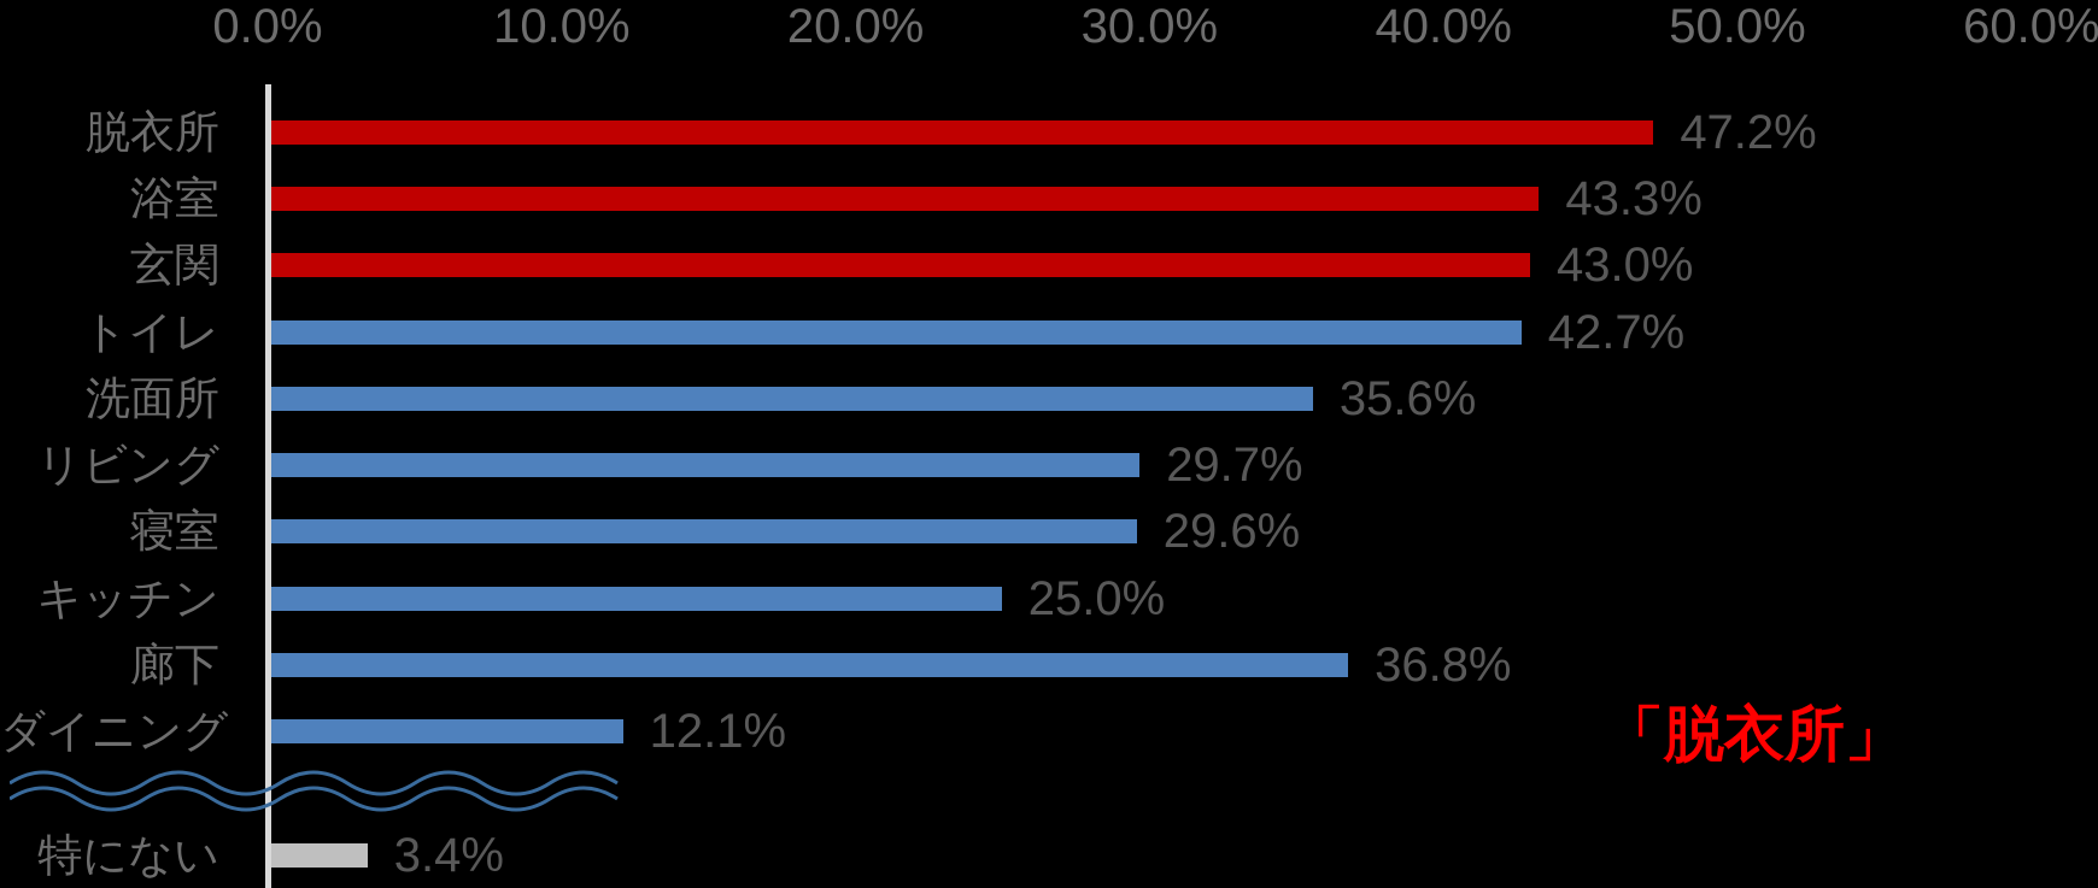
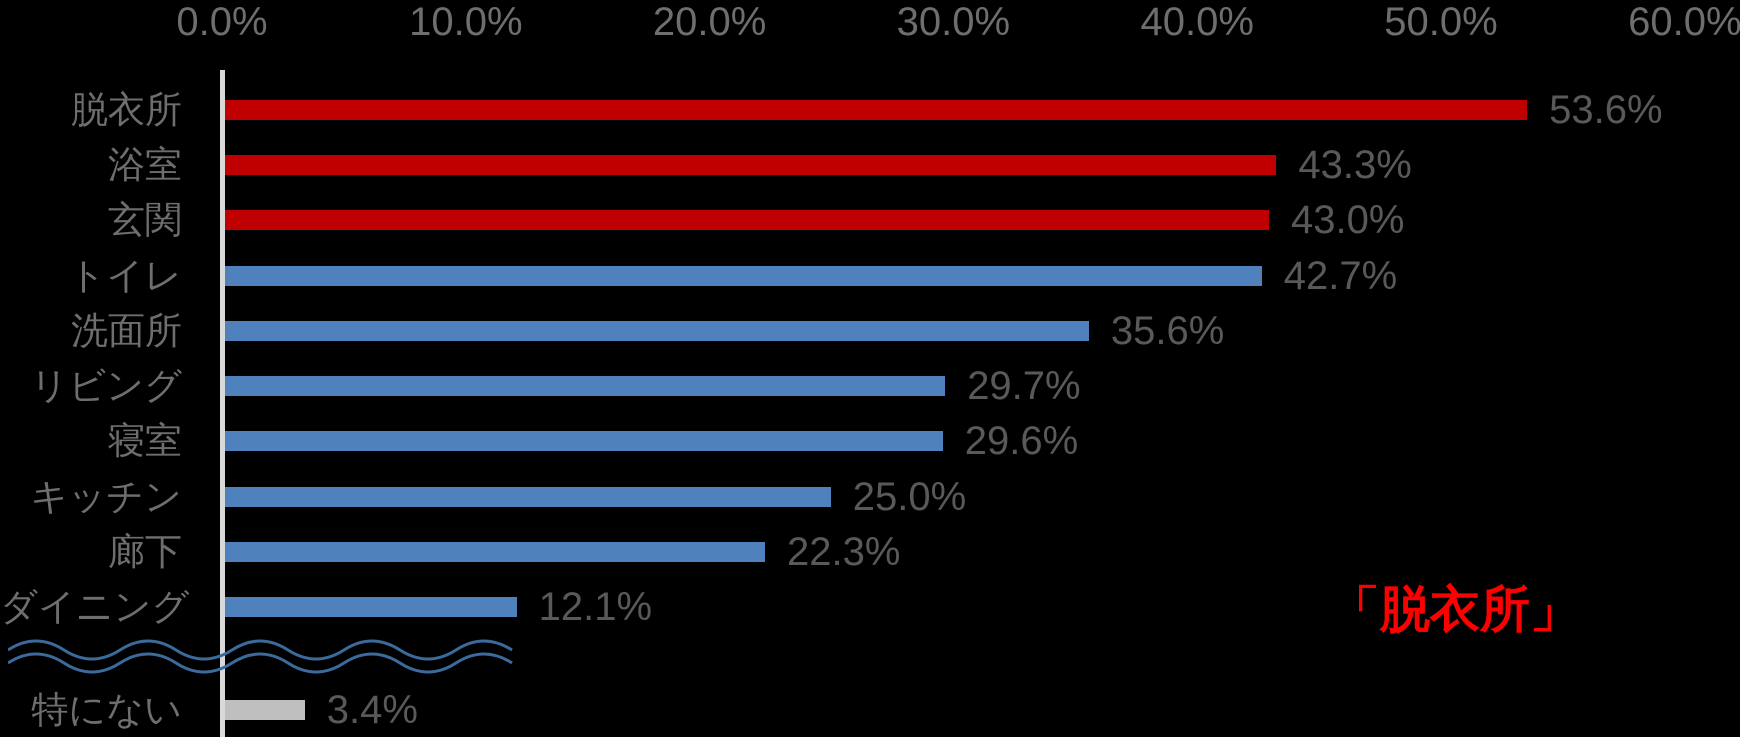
脱衣所: 47.2% -> 53.6%
廊下: 36.8% -> 22.3%
